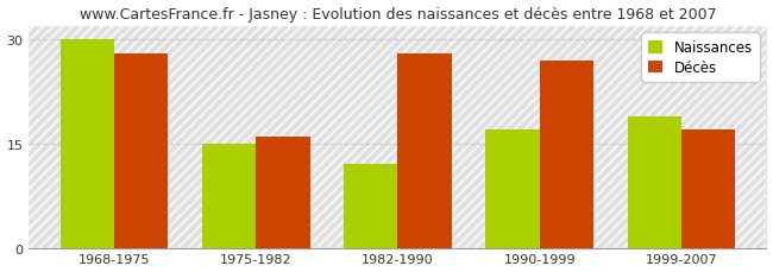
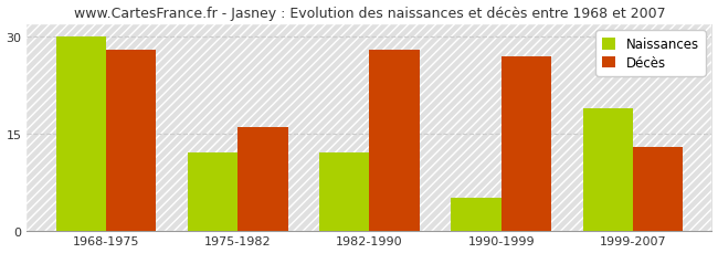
Naissances/1975-1982: 15 -> 12
Naissances/1990-1999: 17 -> 5
Décès/1999-2007: 17 -> 13
